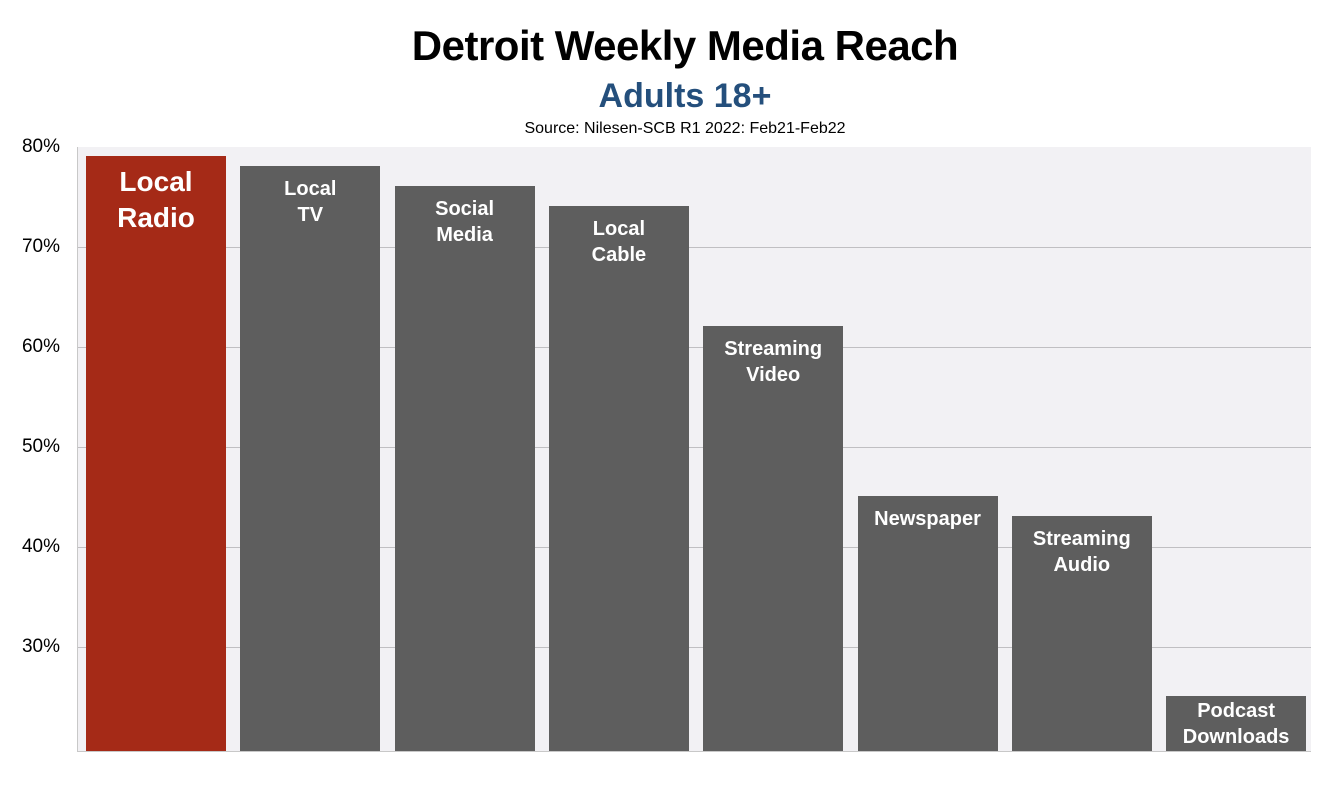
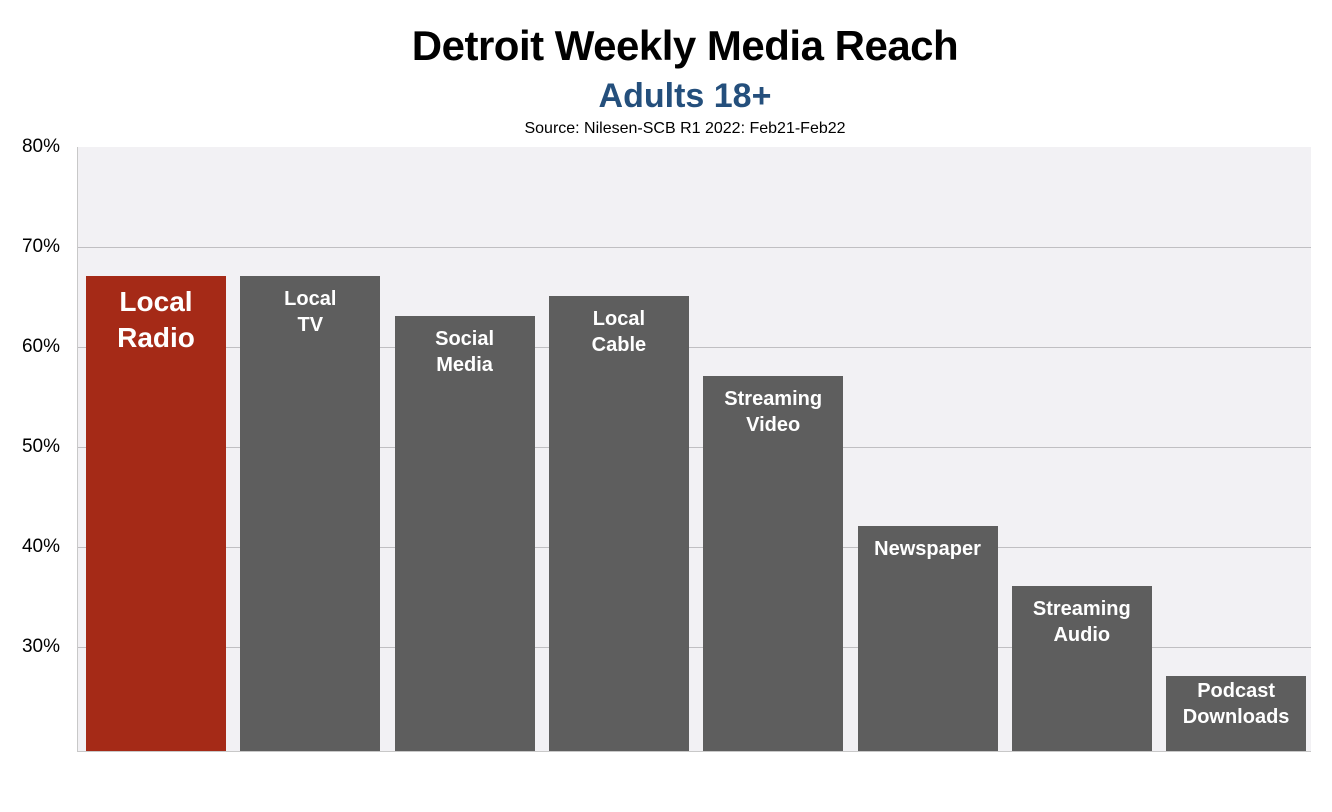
Local Radio: 79% -> 67%
Local TV: 78% -> 67%
Social Media: 76% -> 63%
Local Cable: 74% -> 65%
Streaming Video: 62% -> 57%
Newspaper: 45% -> 42%
Streaming Audio: 43% -> 36%
Podcast Downloads: 25% -> 27%
